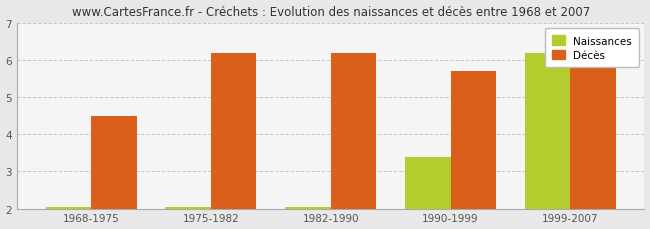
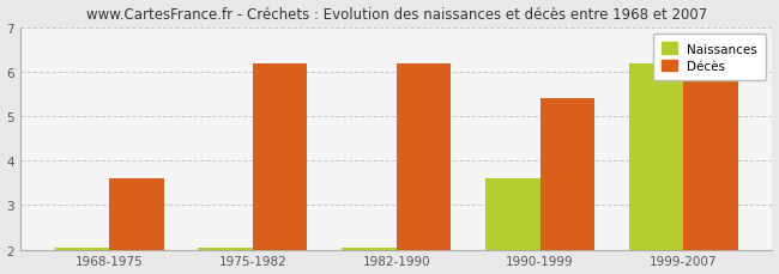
Décès/1968-1975: 4.5 -> 3.6
Naissances/1990-1999: 3.40 -> 3.60
Décès/1990-1999: 5.7 -> 5.4
